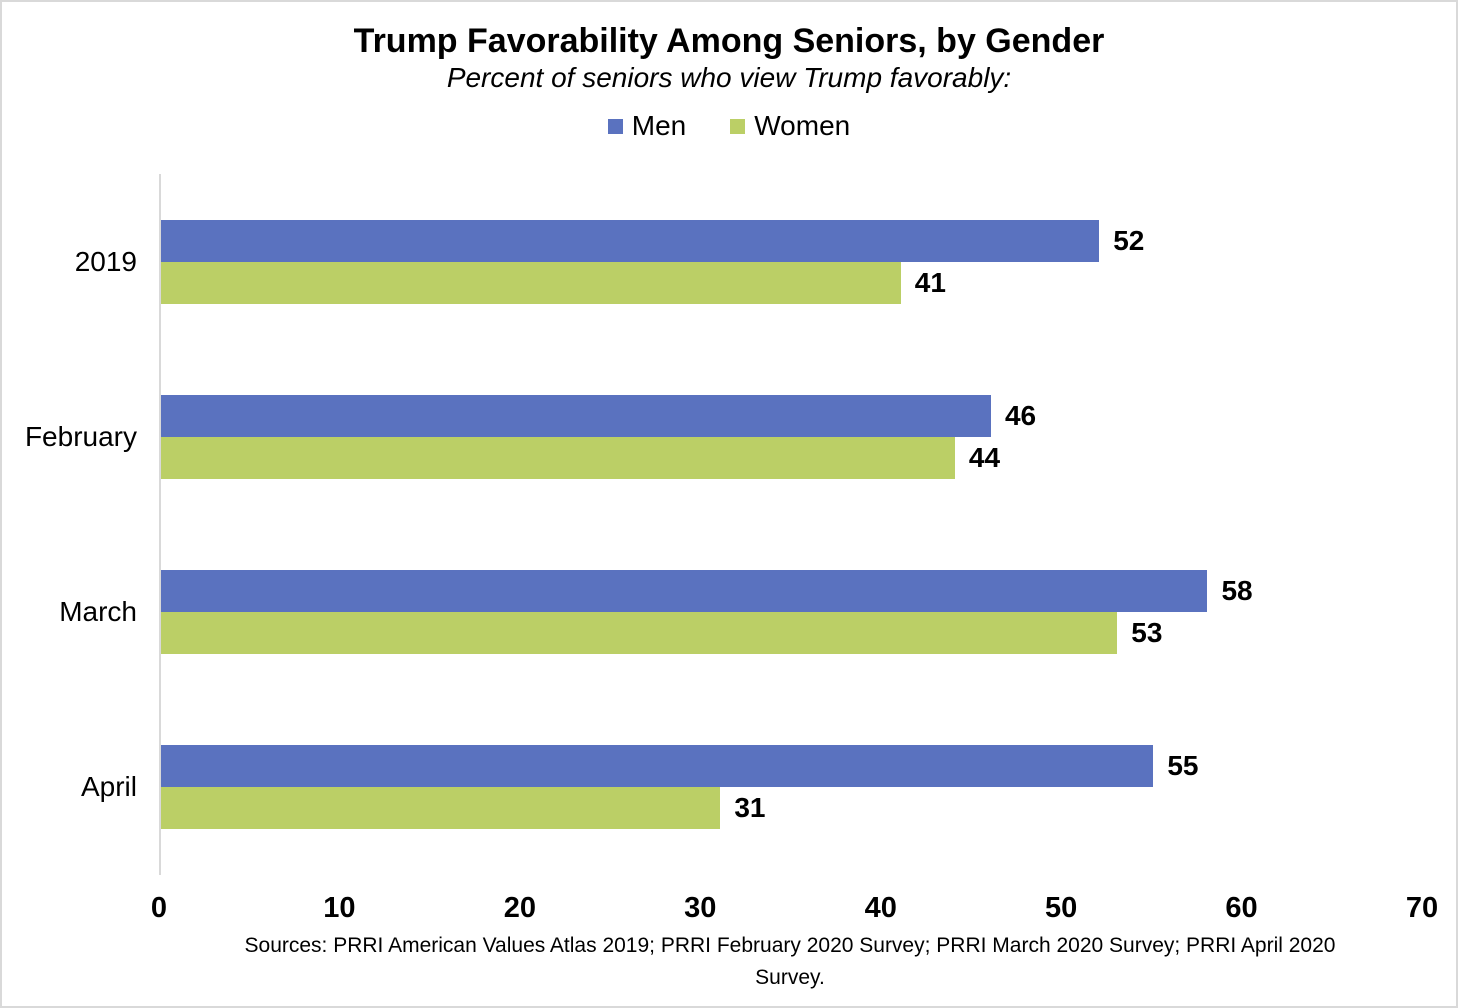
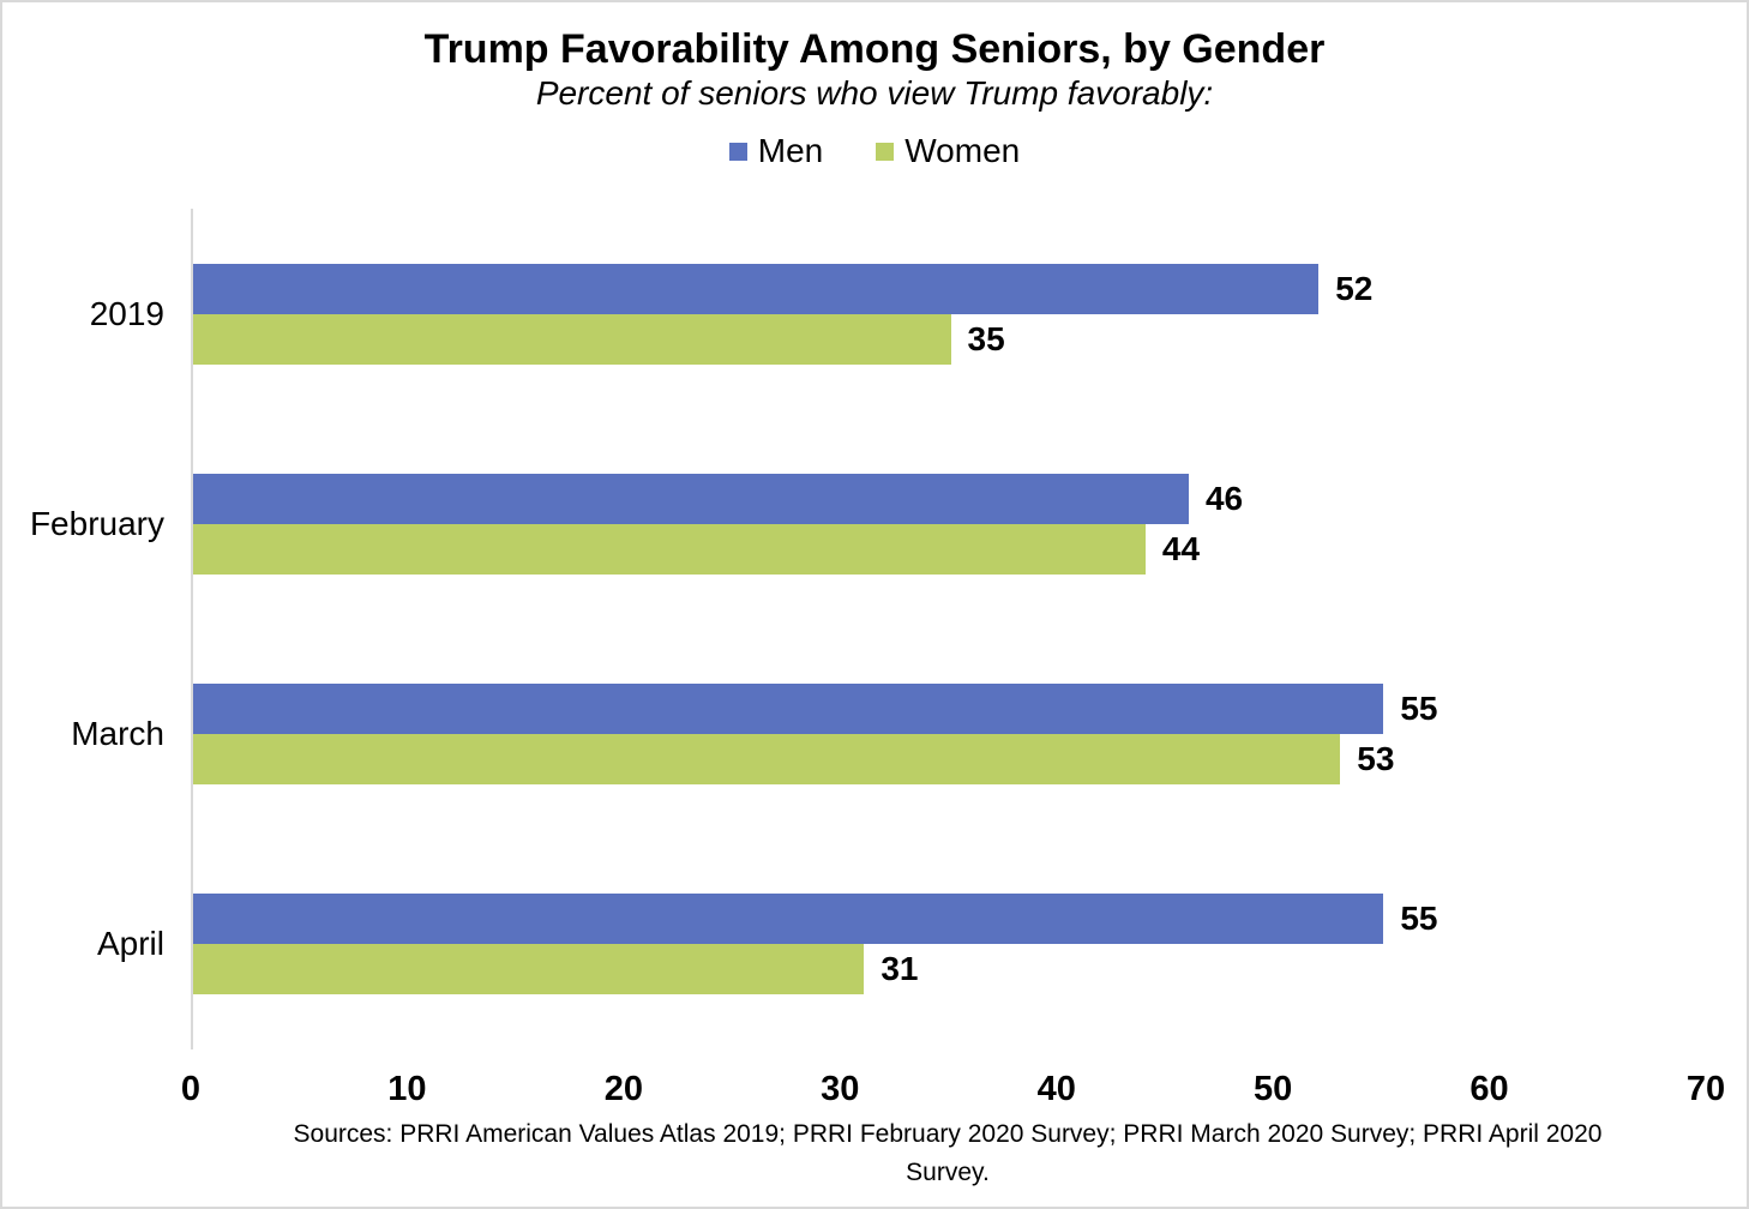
Women/2019: 41 -> 35
Men/March: 58 -> 55
